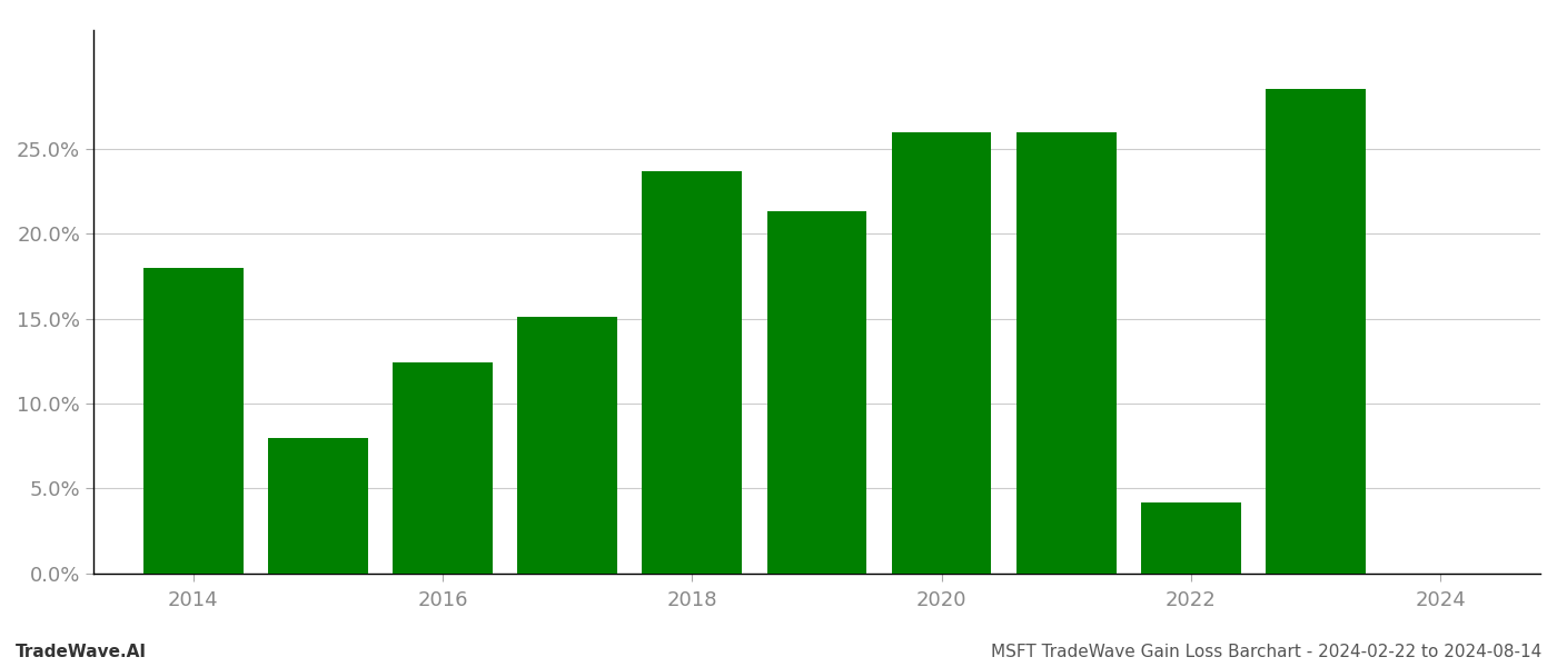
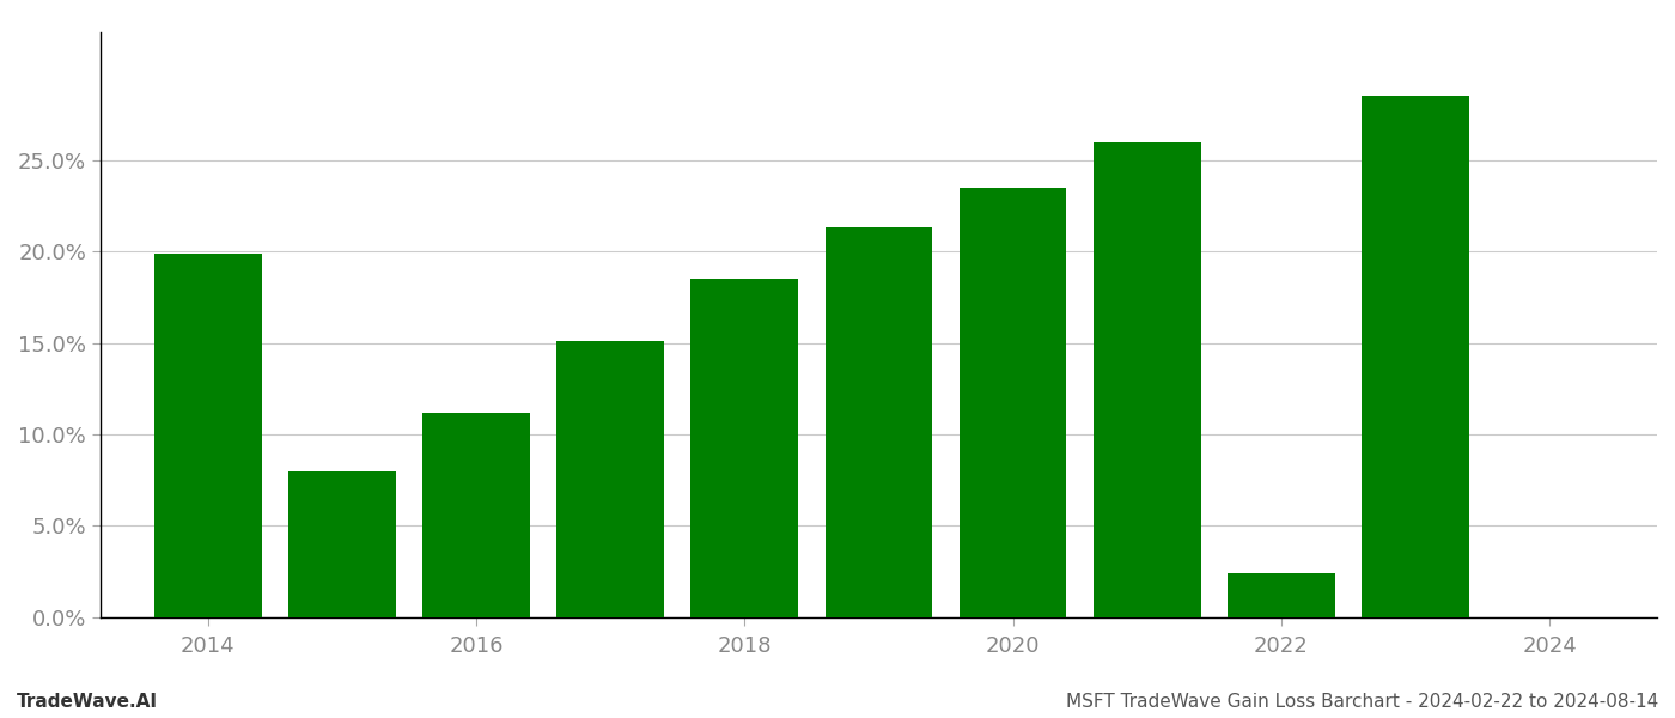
2014: 18.0% -> 19.9%
2016: 12.4% -> 11.2%
2018: 23.7% -> 18.5%
2020: 26.0% -> 23.5%
2022: 4.2% -> 2.4%
